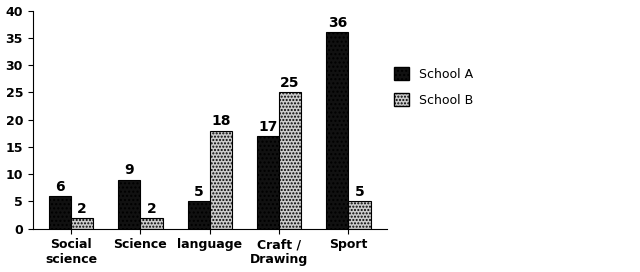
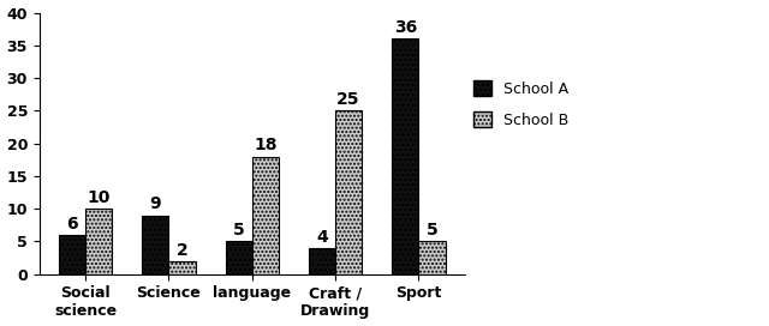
School B/Social science: 2 -> 10
School A/Craft / Drawing: 17 -> 4
